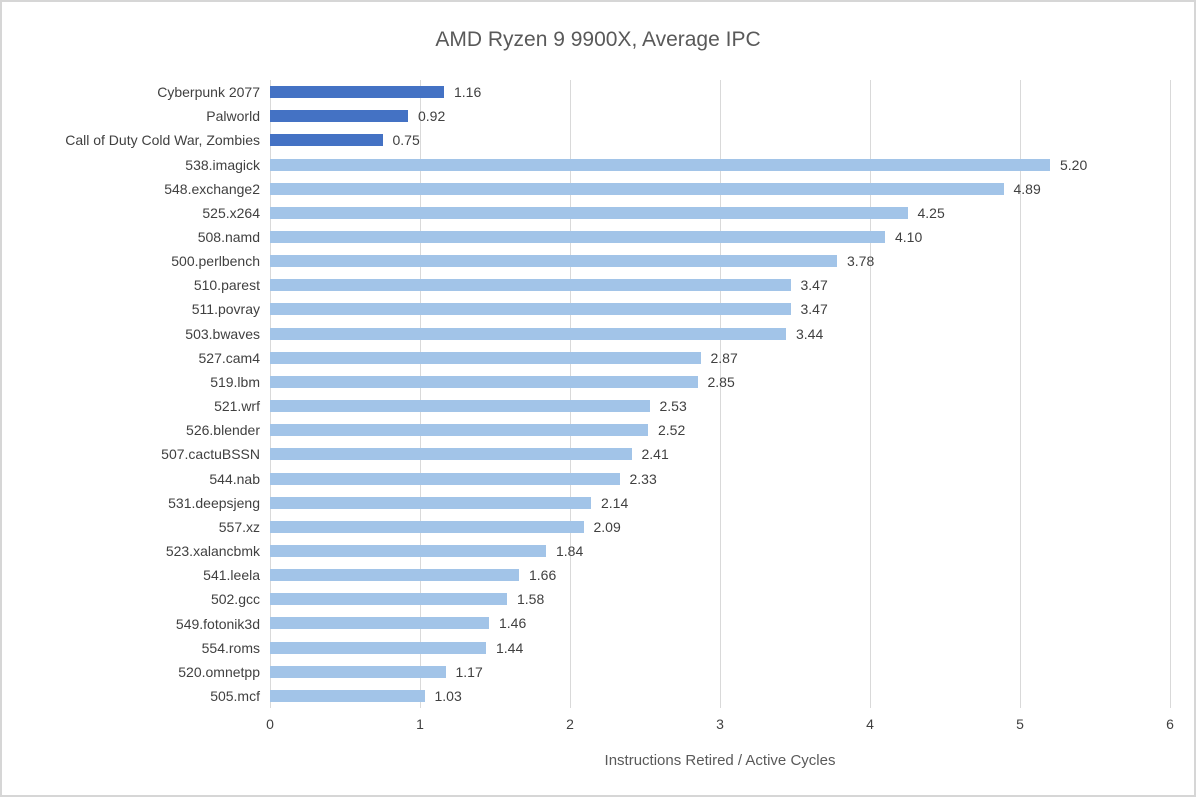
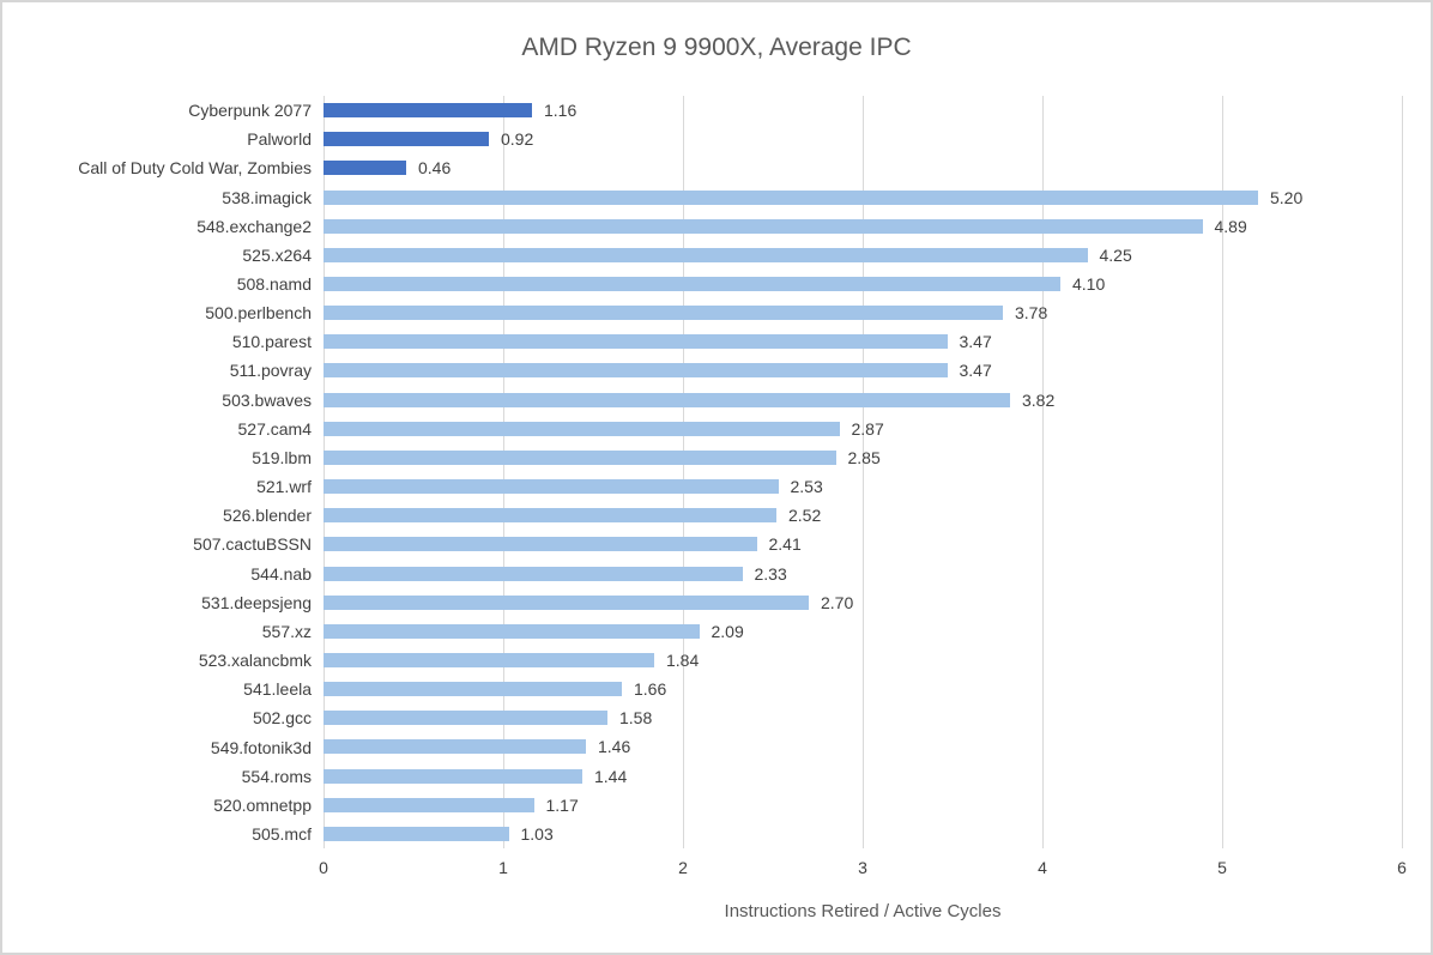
Call of Duty Cold War, Zombies: 0.75 -> 0.46
503.bwaves: 3.44 -> 3.82
531.deepsjeng: 2.14 -> 2.70
